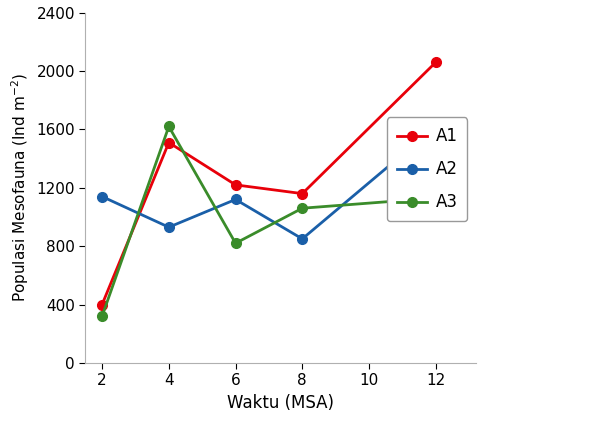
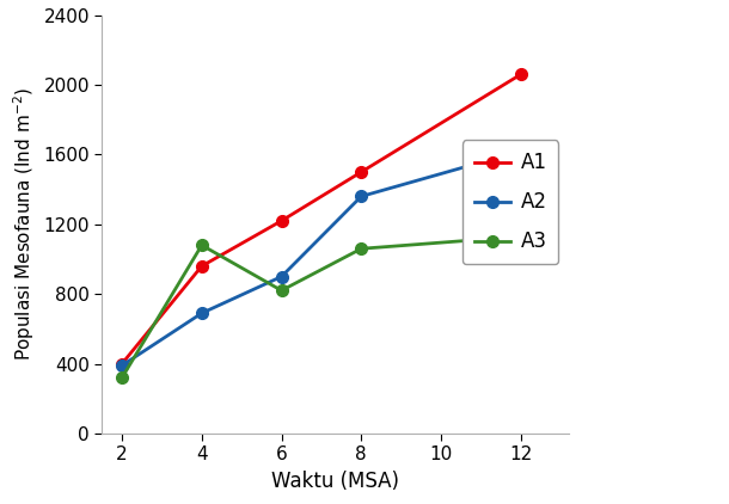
A2/2: 1140 -> 390
A1/4: 1510 -> 960
A2/4: 930 -> 690
A3/4: 1620 -> 1080
A2/6: 1120 -> 900
A1/8: 1160 -> 1500
A2/8: 850 -> 1360
